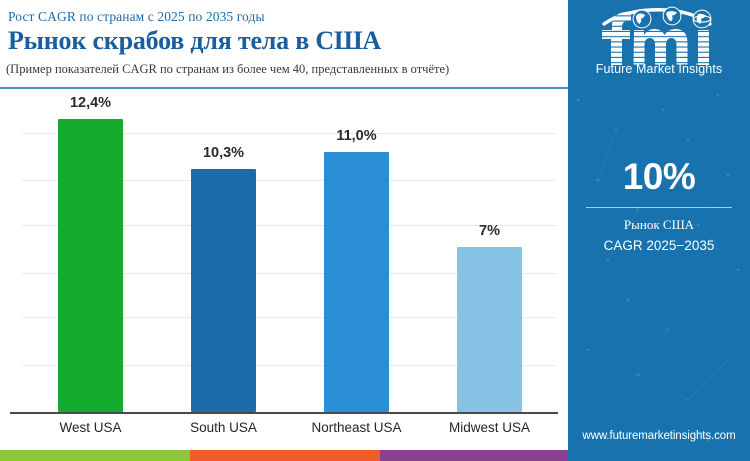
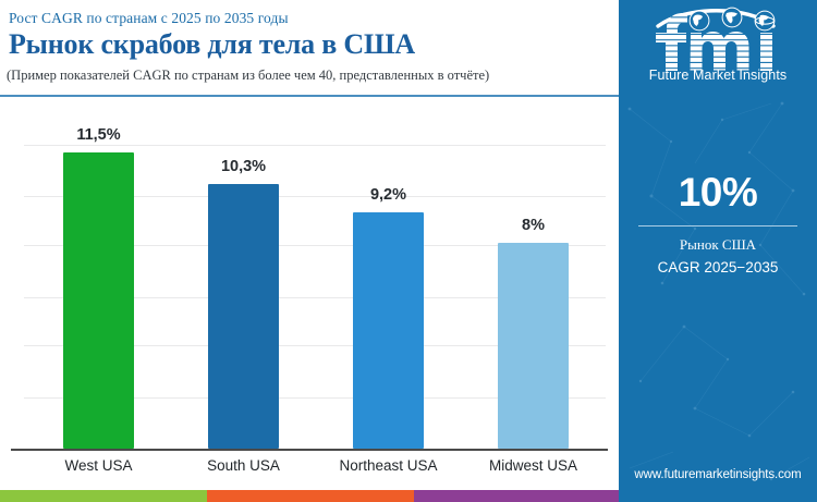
West USA: 12,4% -> 11,5%
Northeast USA: 11,0% -> 9,2%
Midwest USA: 7% -> 8%
